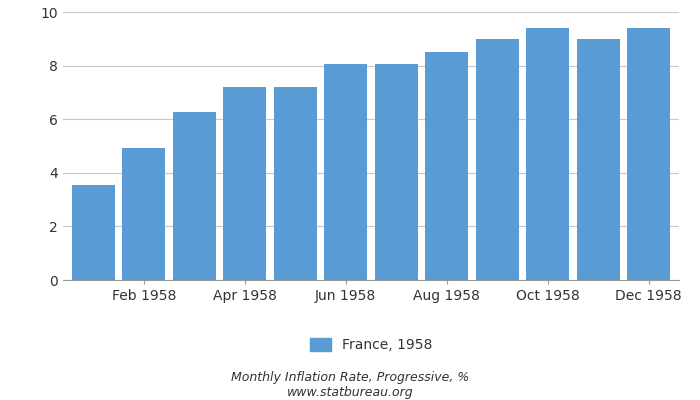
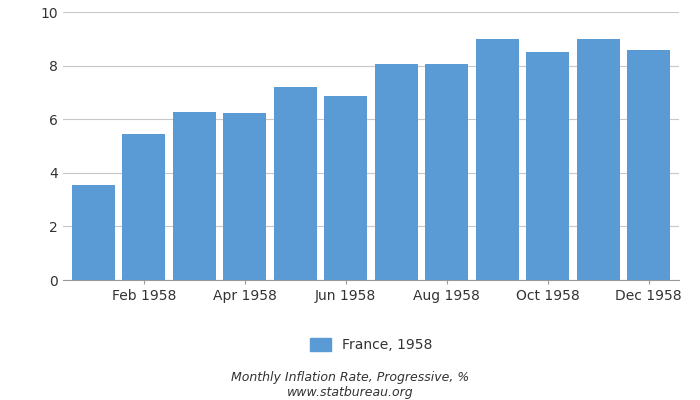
Feb 1958: 4.93 -> 5.45
Apr 1958: 7.22 -> 6.25
Jun 1958: 8.05 -> 6.85
Aug 1958: 8.50 -> 8.05
Oct 1958: 9.40 -> 8.50
Dec 1958: 9.40 -> 8.60
